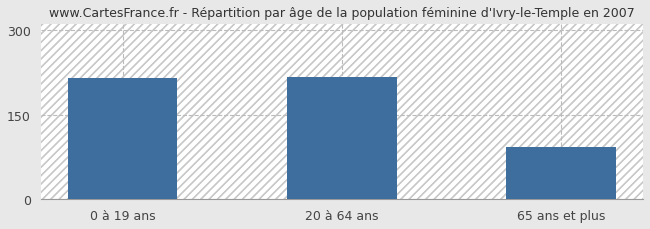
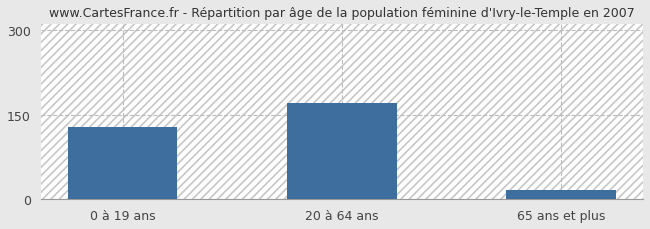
0 à 19 ans: 214 -> 128
20 à 64 ans: 216 -> 170
65 ans et plus: 92 -> 17
